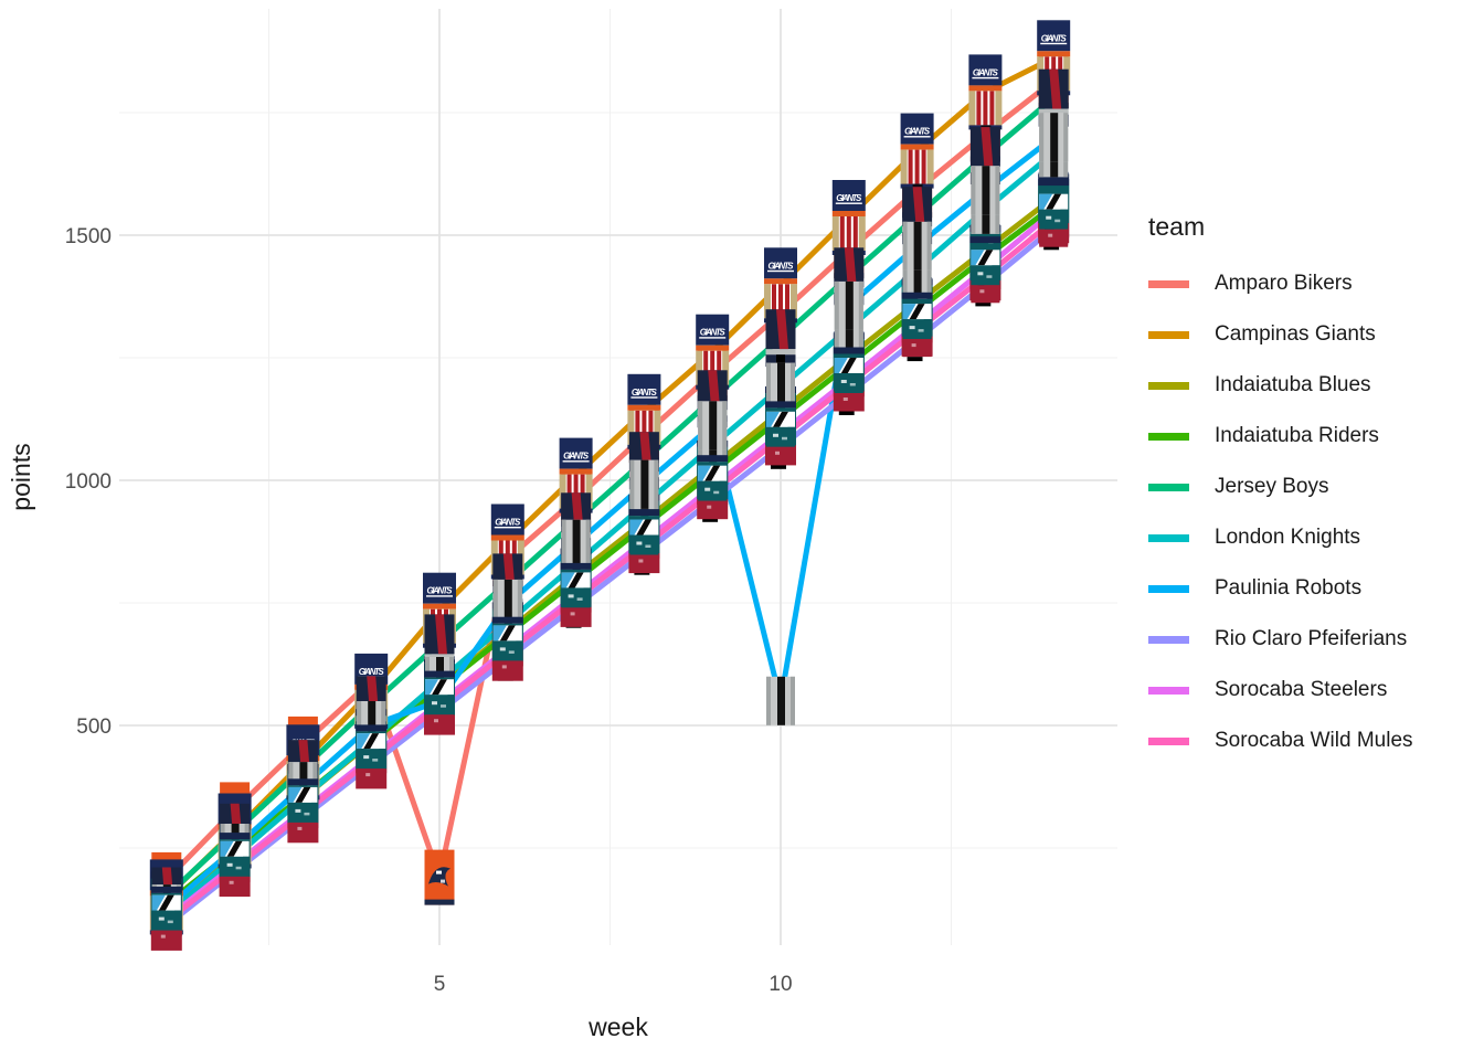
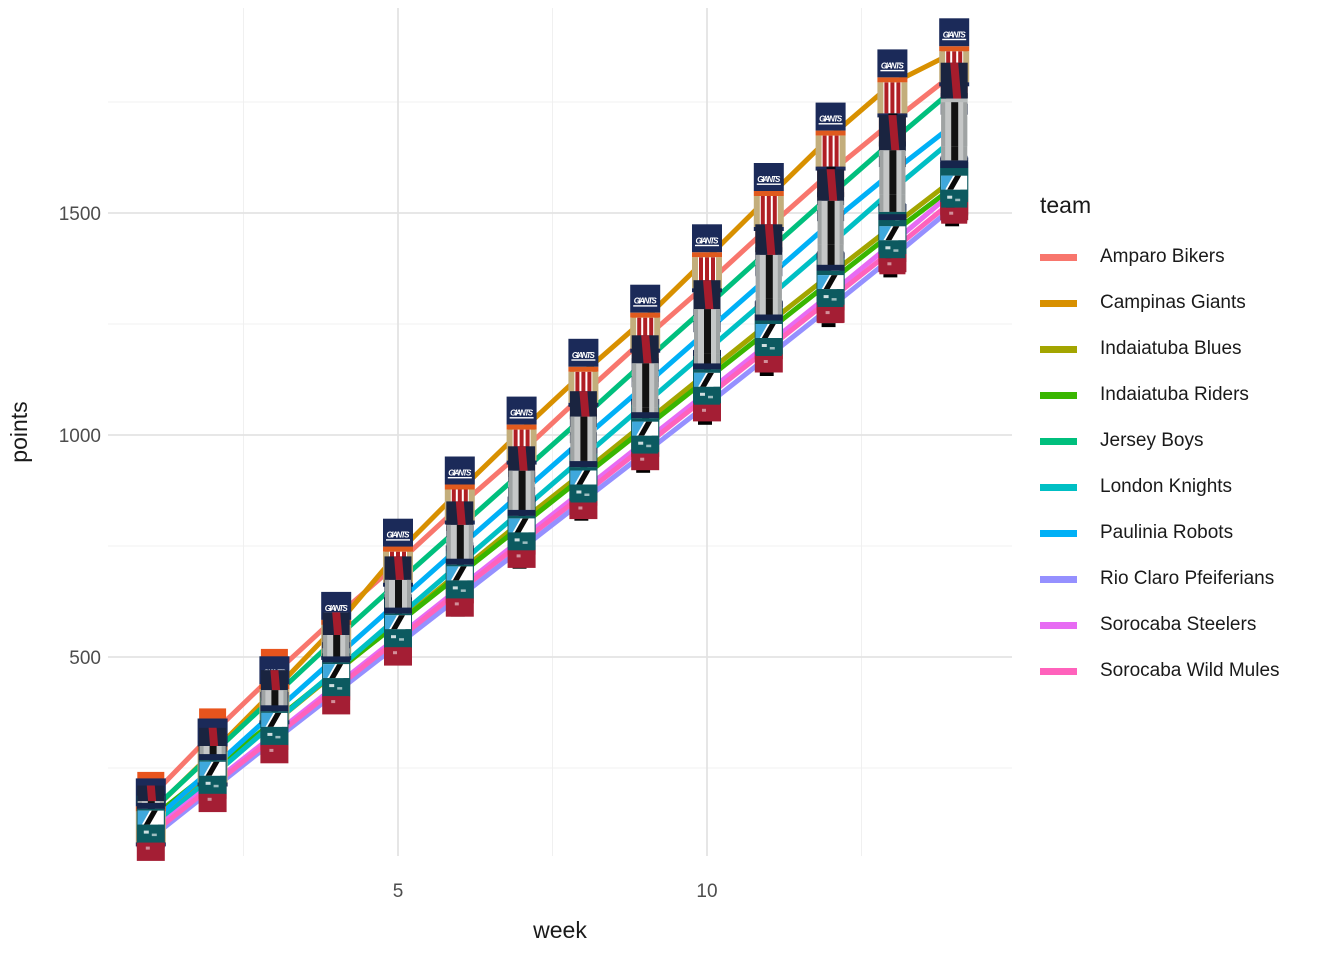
Amparo Bikers/5: 190 -> 710
Paulinia Robots/5: 550 -> 620
Paulinia Robots/10: 550 -> 1230
